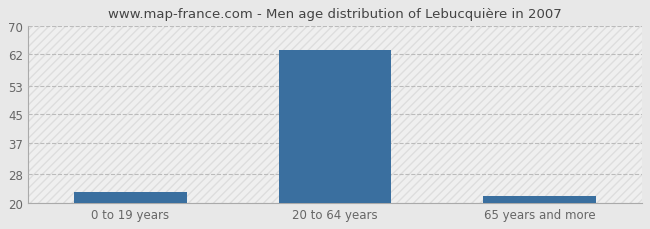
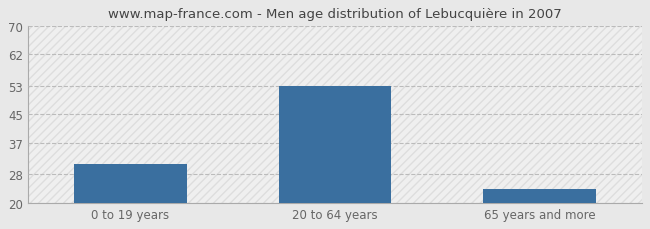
0 to 19 years: 23 -> 31
20 to 64 years: 63 -> 53
65 years and more: 22 -> 24
